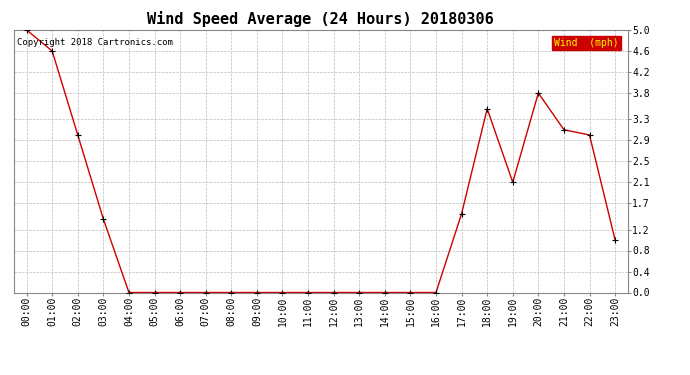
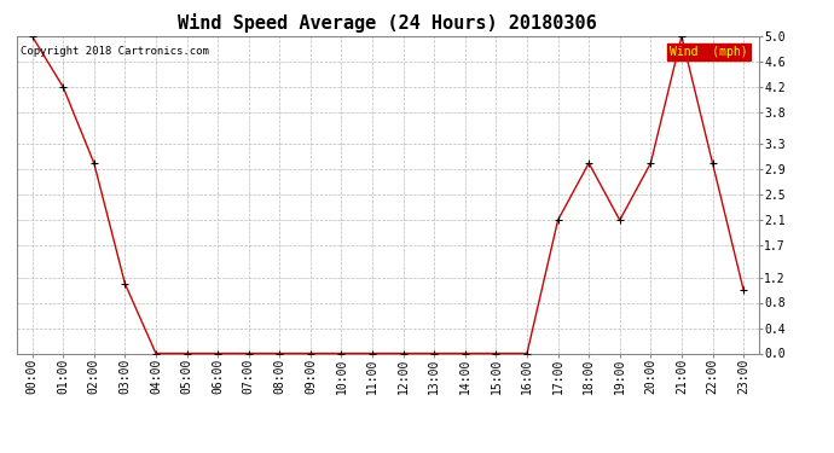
01:00: 4.6 -> 4.2
03:00: 1.4 -> 1.1
17:00: 1.5 -> 2.1
18:00: 3.5 -> 3.0
20:00: 3.8 -> 3.0
21:00: 3.1 -> 5.0
